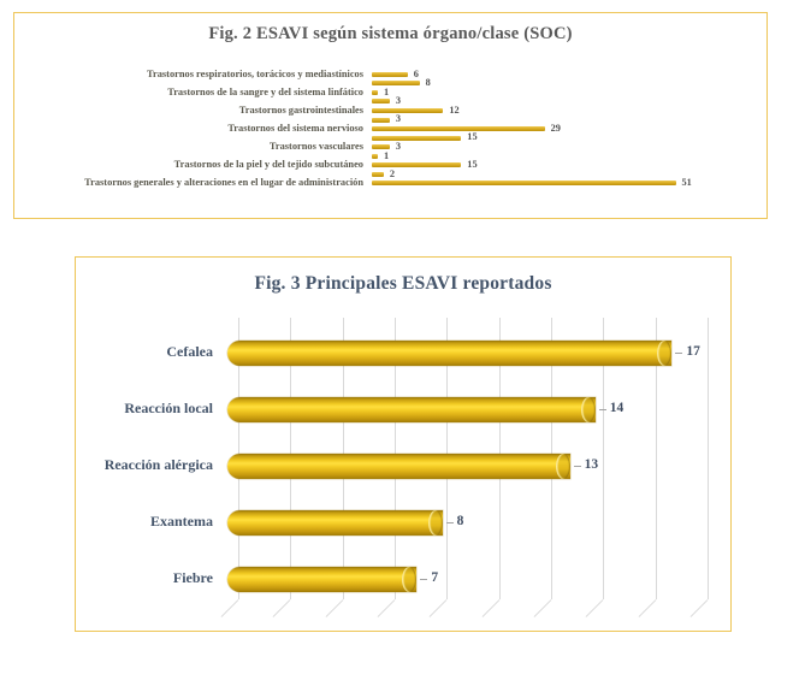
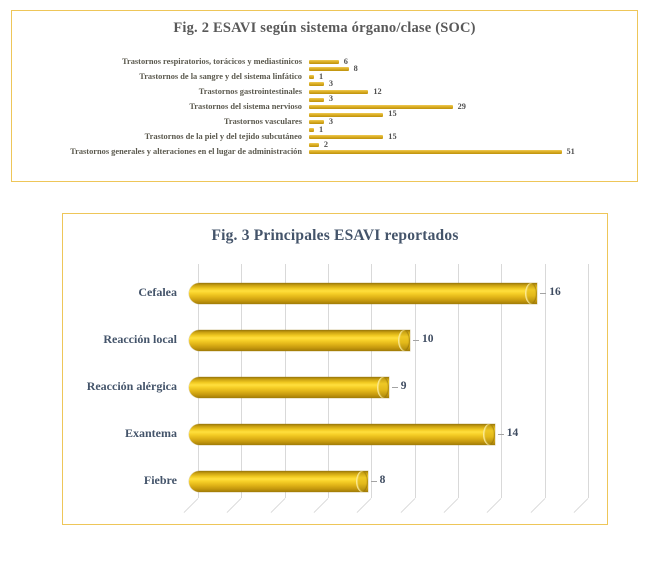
Fig. 3 Principales ESAVI reportados/Cefalea: 17 -> 16
Fig. 3 Principales ESAVI reportados/Reacción local: 14 -> 10
Fig. 3 Principales ESAVI reportados/Reacción alérgica: 13 -> 9
Fig. 3 Principales ESAVI reportados/Exantema: 8 -> 14
Fig. 3 Principales ESAVI reportados/Fiebre: 7 -> 8
